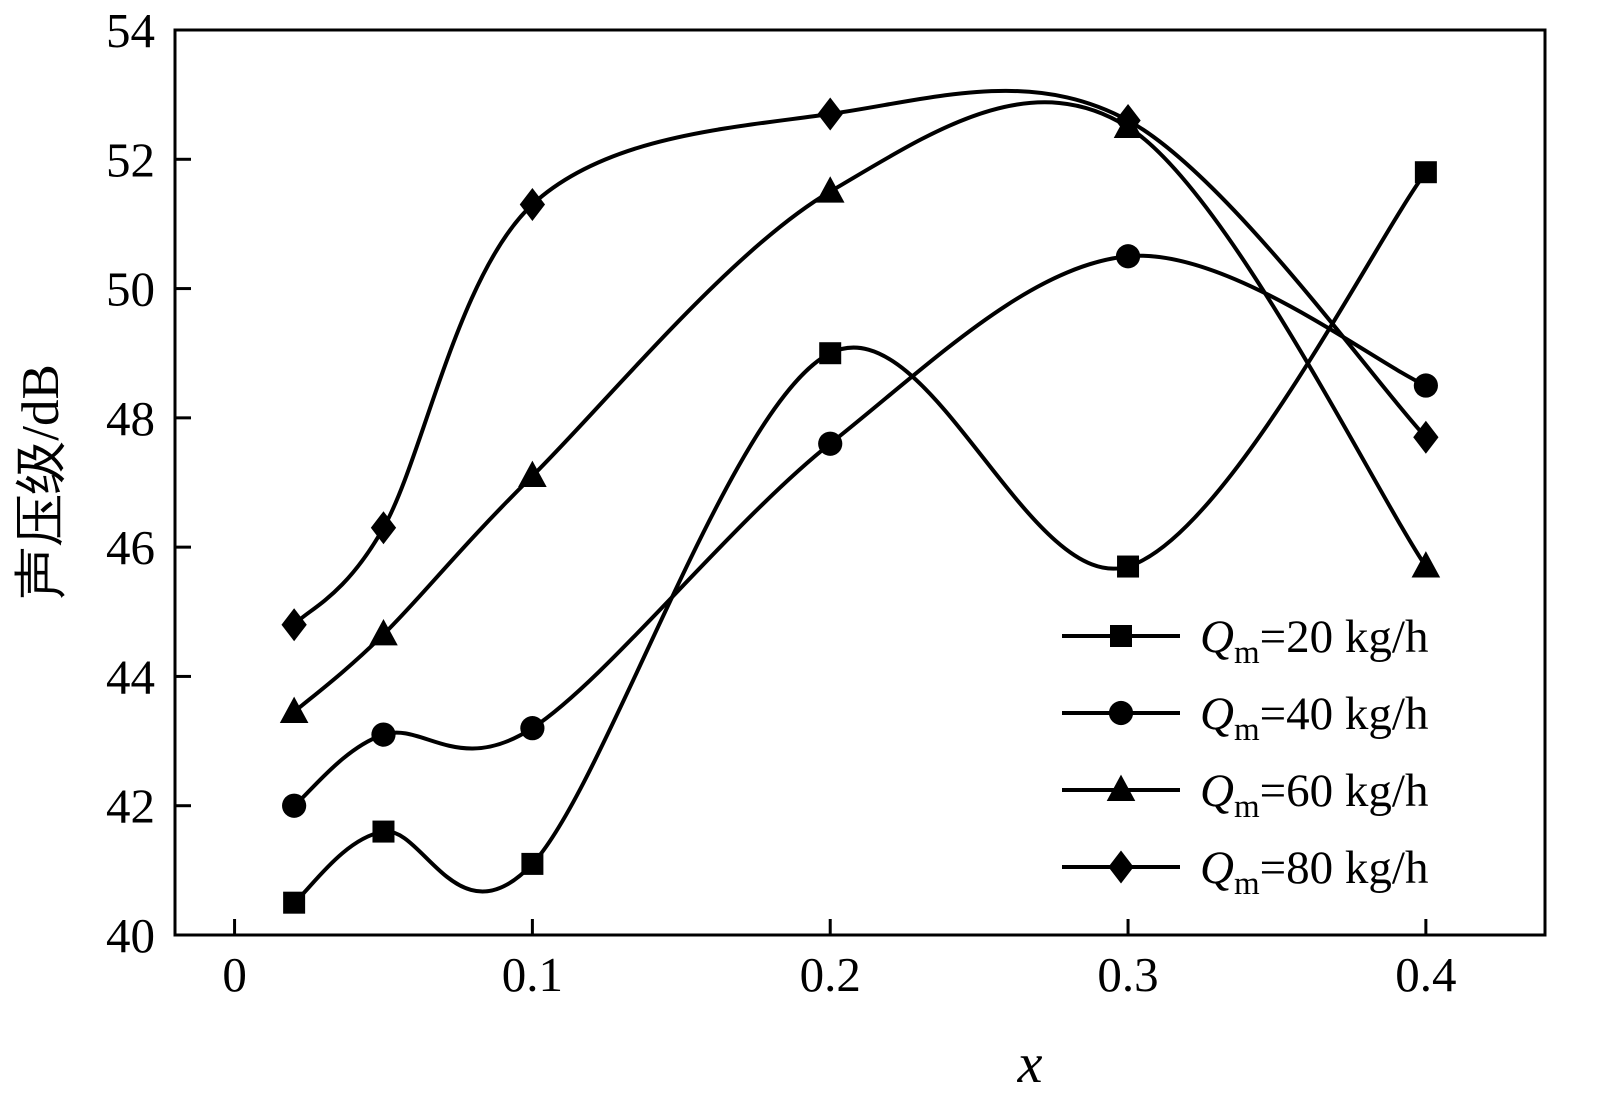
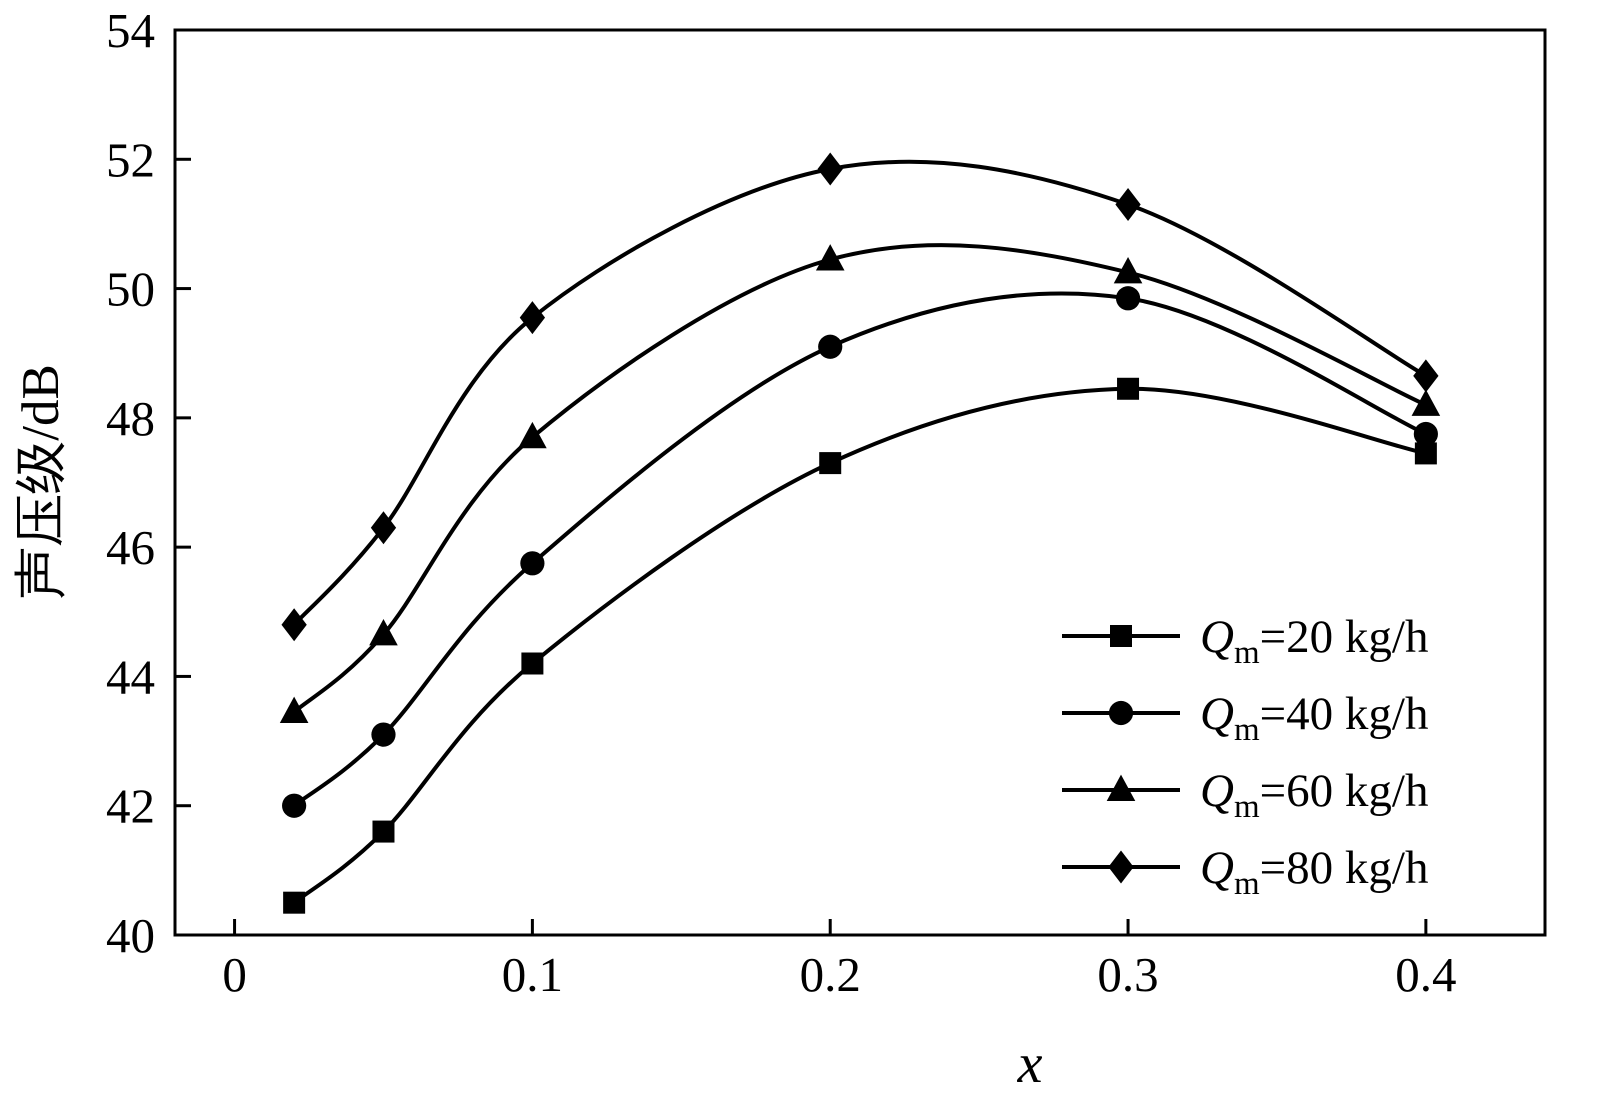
Qm=20 kg/h/0.1: 41.1 -> 44.2
Qm=40 kg/h/0.1: 43.2 -> 45.8
Qm=60 kg/h/0.1: 47.1 -> 47.7
Qm=80 kg/h/0.1: 51.3 -> 49.5
Qm=20 kg/h/0.2: 49.0 -> 47.3
Qm=40 kg/h/0.2: 47.6 -> 49.1
Qm=60 kg/h/0.2: 51.5 -> 50.5
Qm=80 kg/h/0.2: 52.7 -> 51.9
Qm=20 kg/h/0.3: 45.7 -> 48.5
Qm=40 kg/h/0.3: 50.5 -> 49.9
Qm=60 kg/h/0.3: 52.5 -> 50.2
Qm=80 kg/h/0.3: 52.6 -> 51.3
Qm=20 kg/h/0.4: 51.8 -> 47.5
Qm=40 kg/h/0.4: 48.5 -> 47.8
Qm=60 kg/h/0.4: 45.7 -> 48.2
Qm=80 kg/h/0.4: 47.7 -> 48.6
